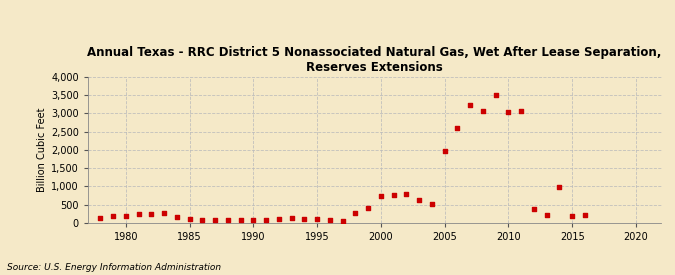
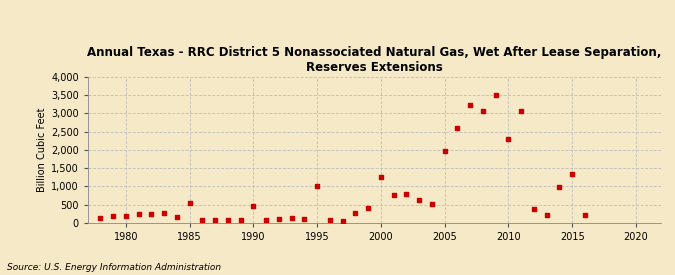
1985: 120 -> 550
1990: 70 -> 450
1995: 110 -> 1,000
2000: 730 -> 1,250
2010: 3,040 -> 2,300
2015: 200 -> 1,350
